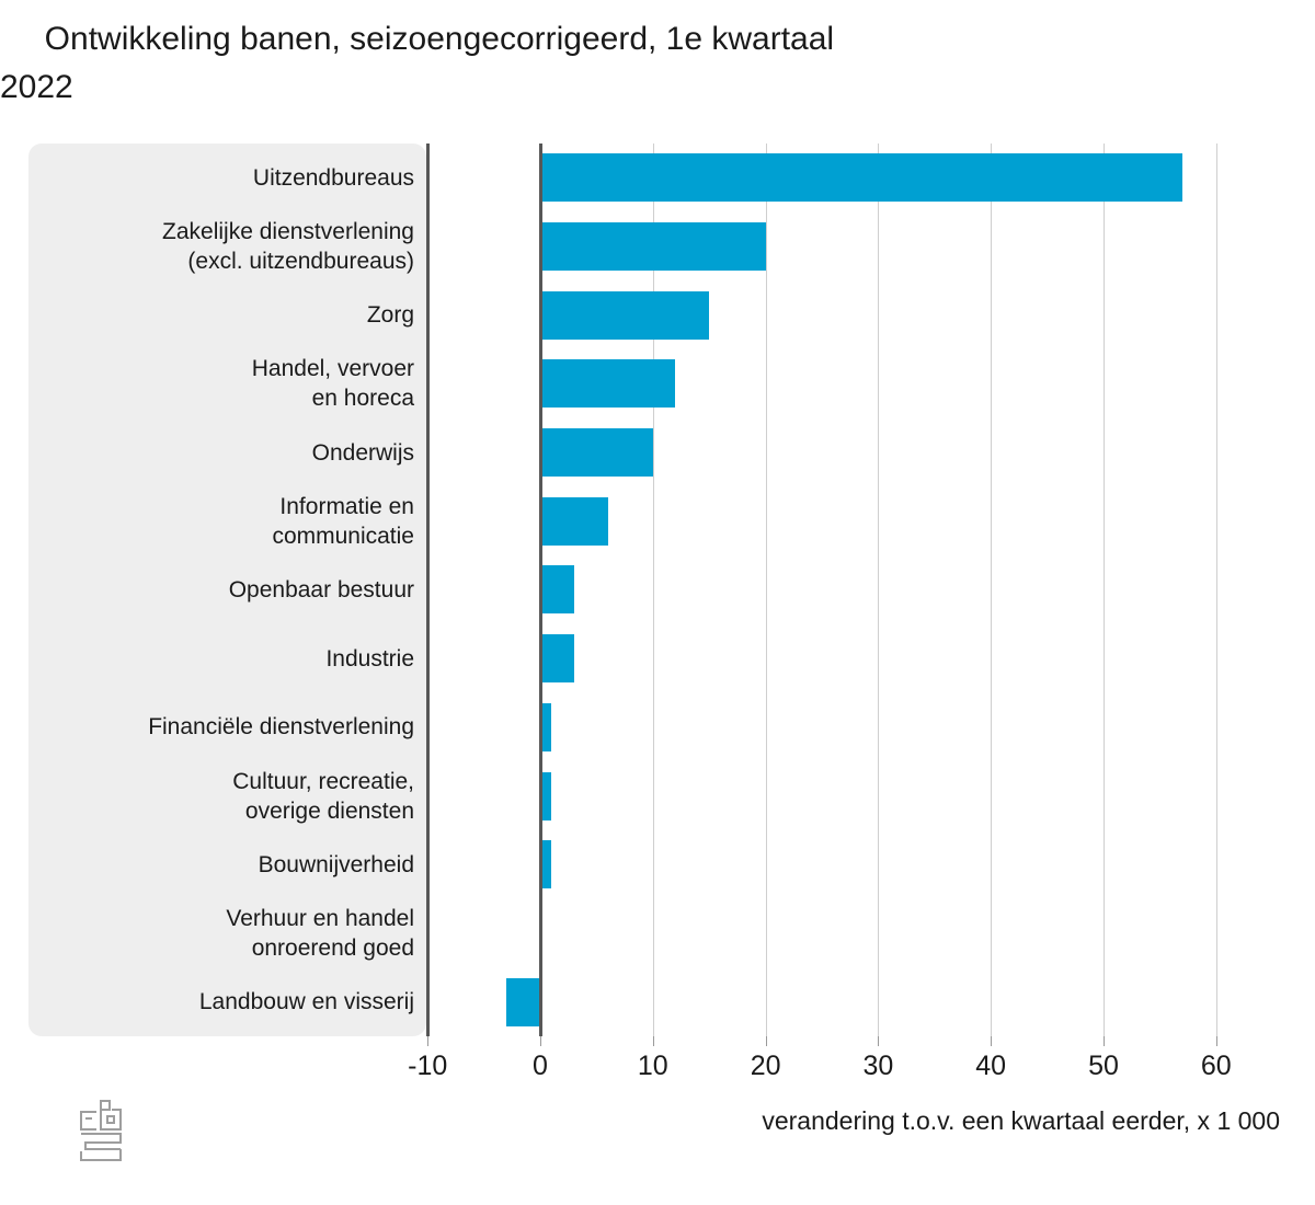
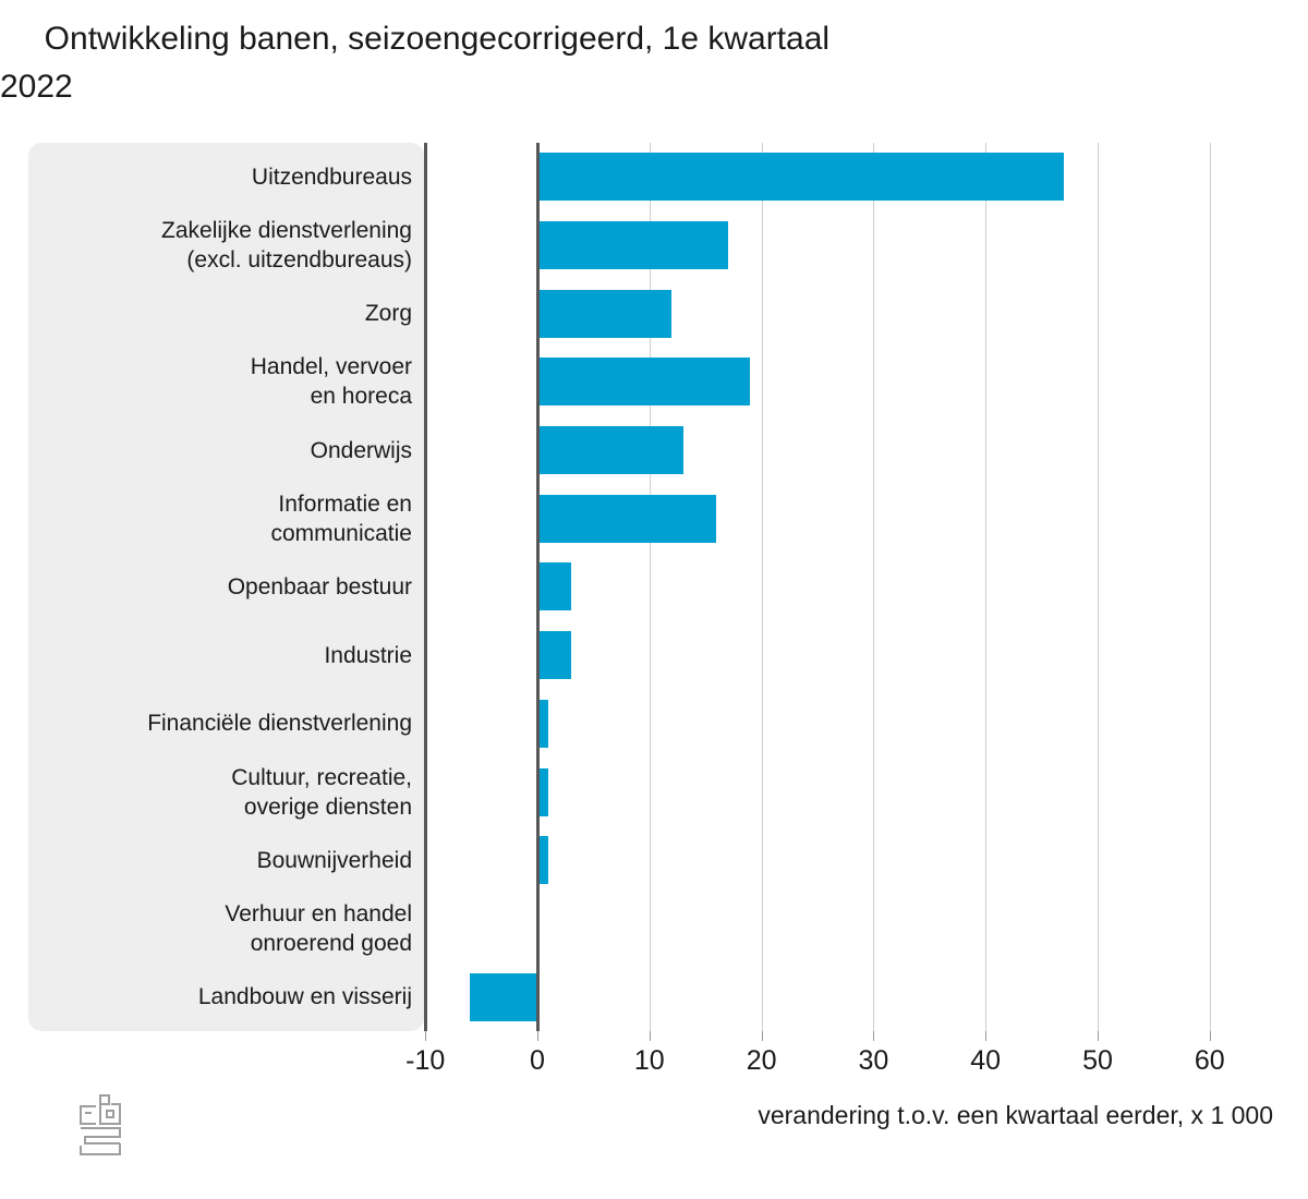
Uitzendbureaus: 57 -> 47
Zakelijke dienstverlening (excl. uitzendbureaus): 20 -> 17
Zorg: 15 -> 12
Handel, vervoer en horeca: 12 -> 19
Onderwijs: 10 -> 13
Informatie en communicatie: 6 -> 16
Landbouw en visserij: -3 -> -6
